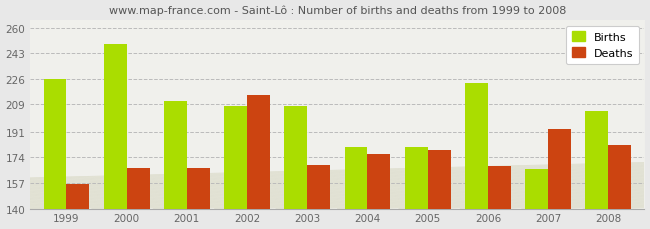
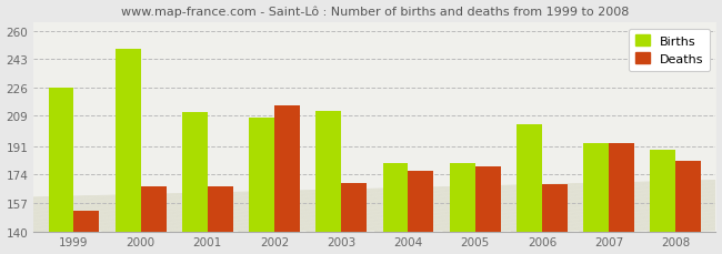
Deaths/1999: 156 -> 152
Births/2003: 208 -> 212
Births/2006: 223 -> 204
Births/2007: 166 -> 193
Births/2008: 205 -> 189
